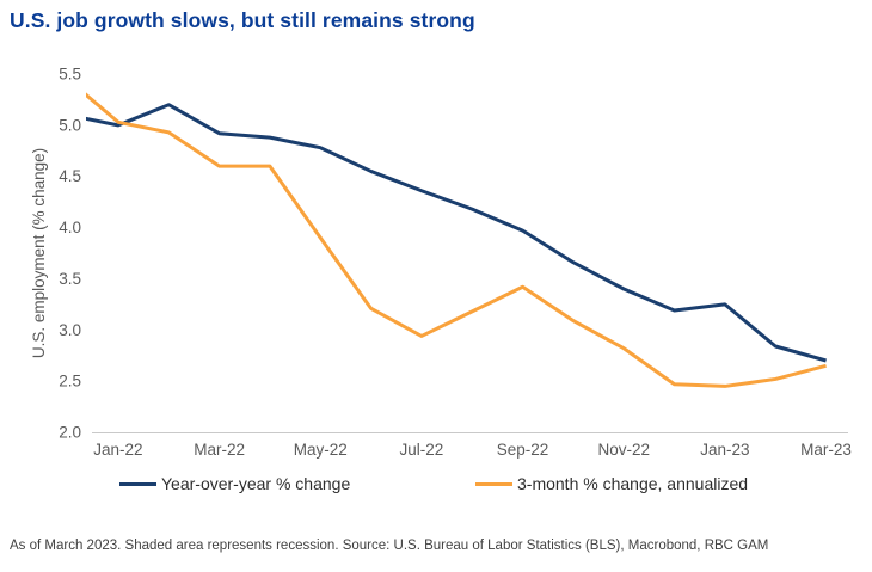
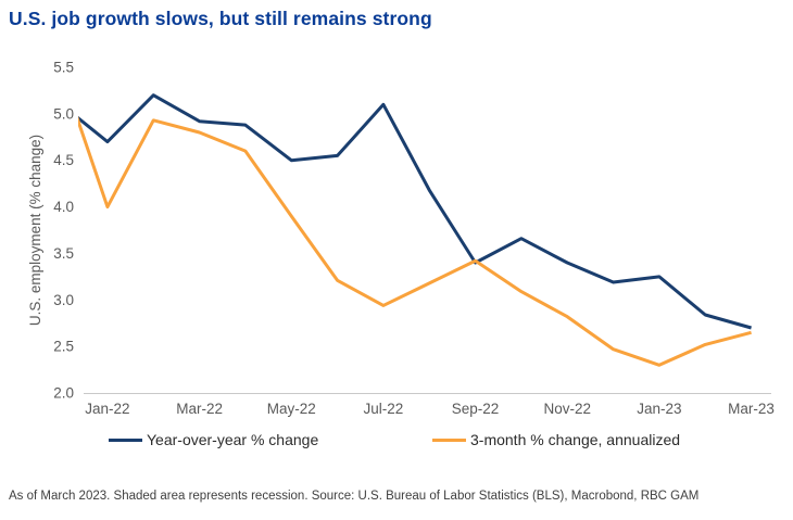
Year-over-year % change/Jan-22: 5.0 -> 4.7
3-month % change, annualized/Jan-22: 5.0 -> 4.0
3-month % change, annualized/Mar-22: 4.6 -> 4.8
Year-over-year % change/May-22: 4.8 -> 4.5
Year-over-year % change/Jul-22: 4.4 -> 5.1
Year-over-year % change/Sep-22: 4.0 -> 3.4
3-month % change, annualized/Jan-23: 2.5 -> 2.3
